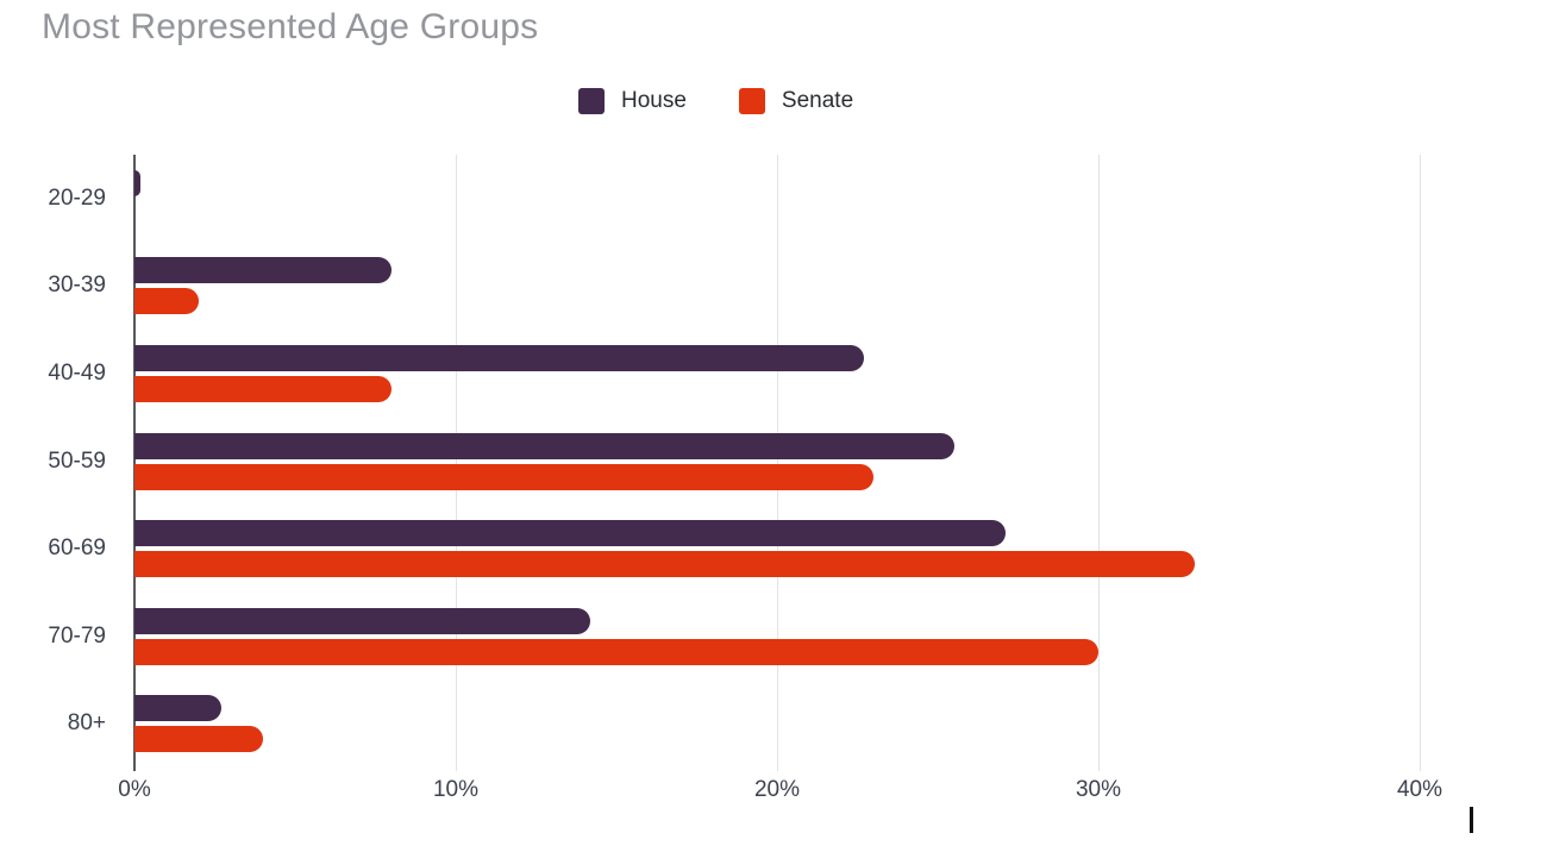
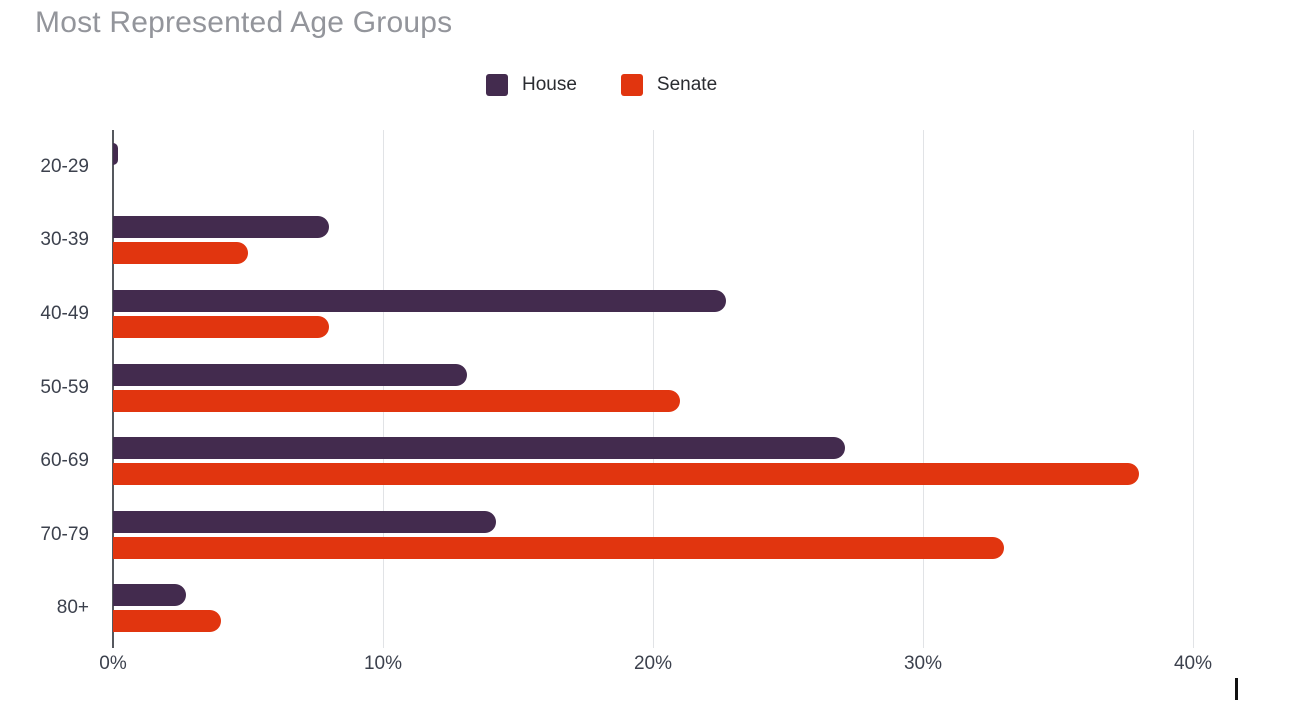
Senate/30-39: 2% -> 5%
House/50-59: 25.5% -> 13.1%
Senate/50-59: 23% -> 21%
Senate/60-69: 33% -> 38%
Senate/70-79: 30% -> 33%
